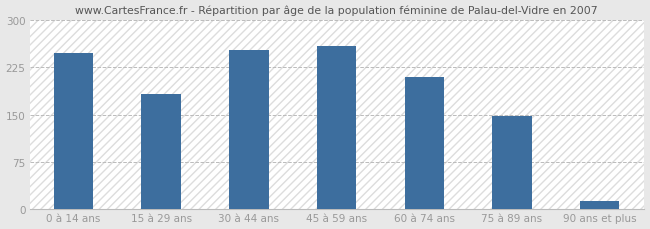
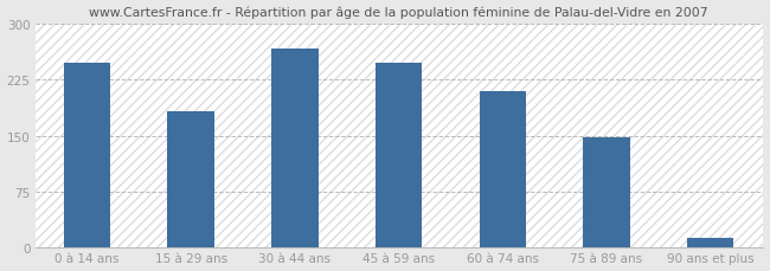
30 à 44 ans: 252 -> 266
45 à 59 ans: 258 -> 248
